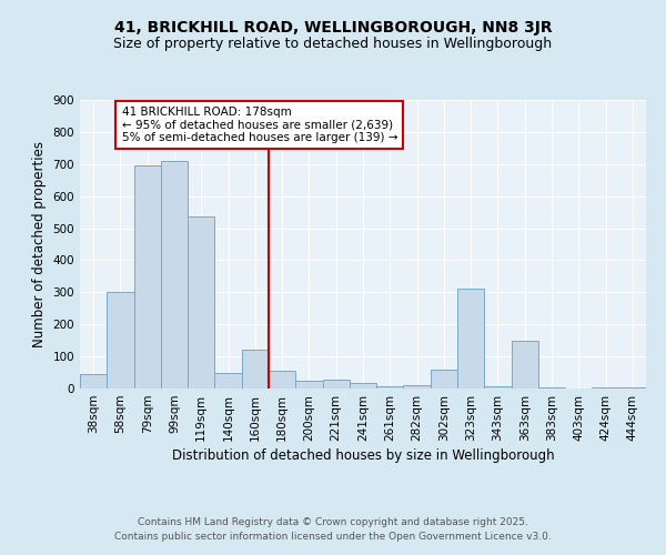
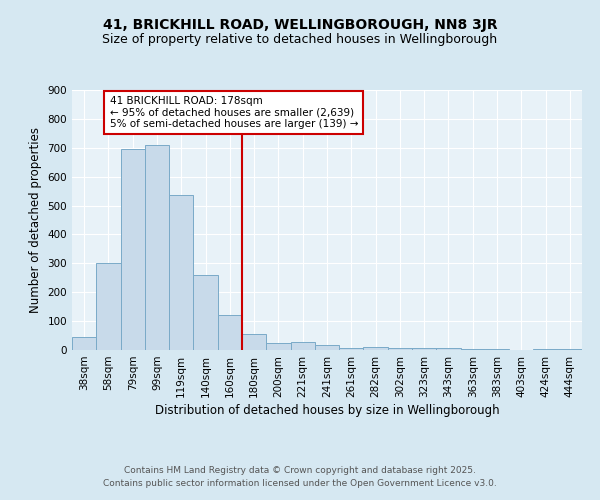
140sqm: 50 -> 260
302sqm: 60 -> 8
323sqm: 310 -> 7
363sqm: 150 -> 4
